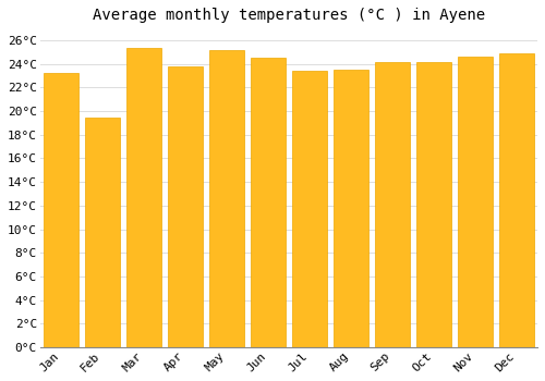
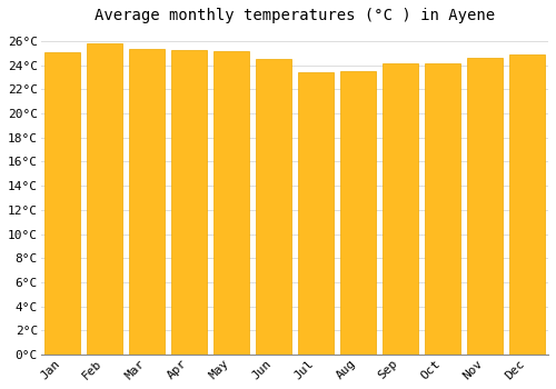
Jan: 23.2°C -> 25.1°C
Feb: 19.5°C -> 25.8°C
Apr: 23.8°C -> 25.3°C
